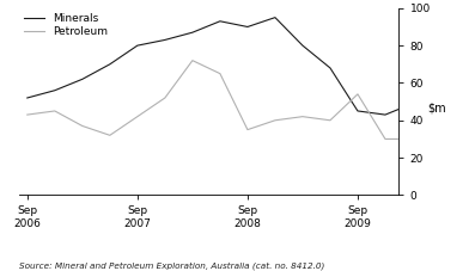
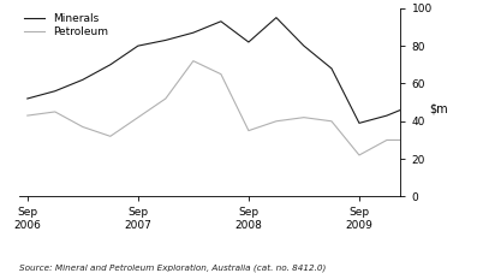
Minerals/Sep 2008: 90 -> 82
Minerals/Sep 2009: 45 -> 39
Petroleum/Sep 2009: 54 -> 22
